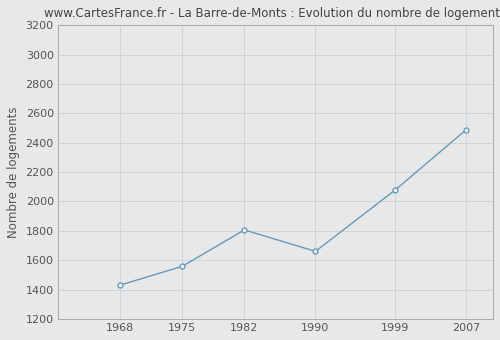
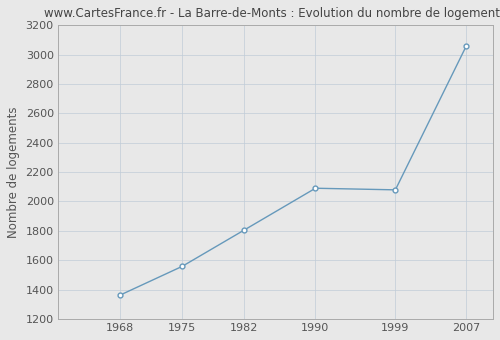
1968: 1430 -> 1360
1990: 1660 -> 2090
2007: 2490 -> 3060
